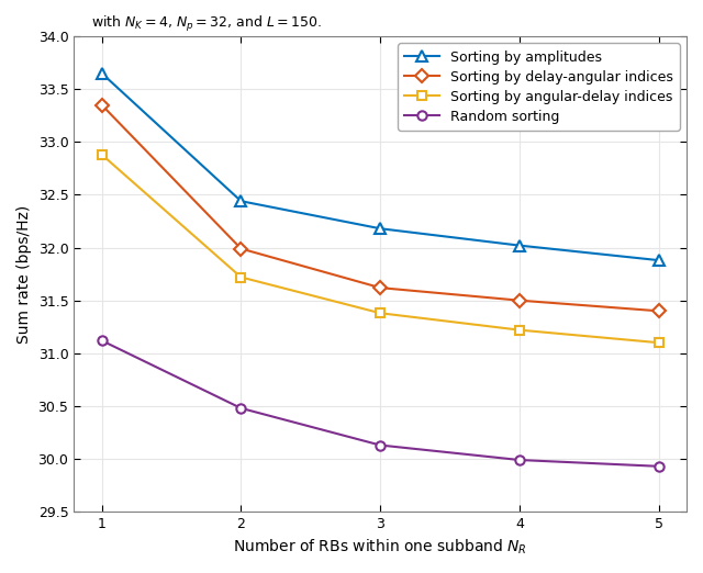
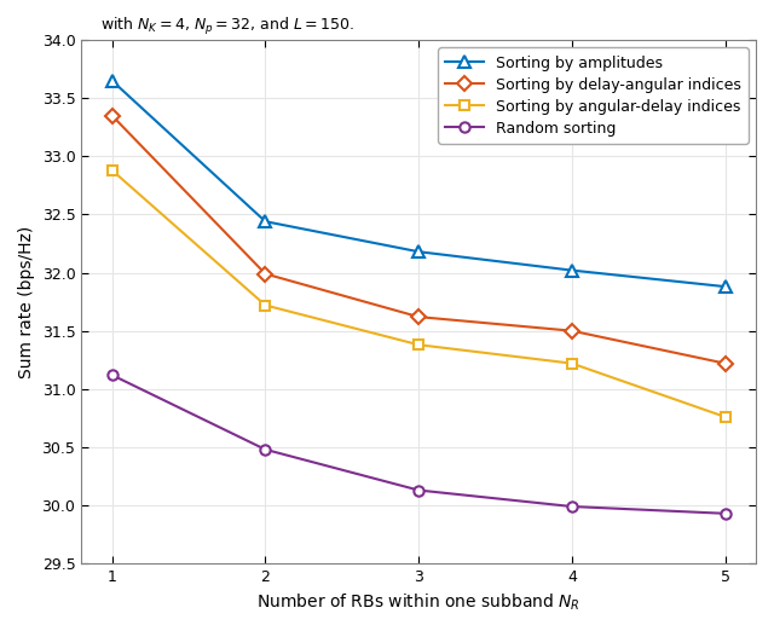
Sorting by delay-angular indices/5: 31.40 -> 31.22
Sorting by angular-delay indices/5: 31.10 -> 30.76
